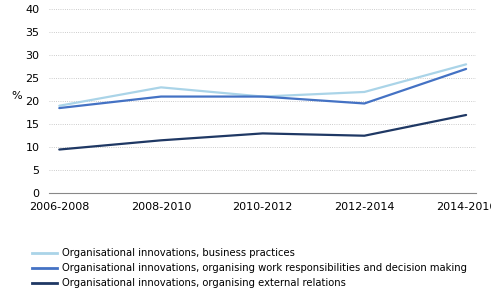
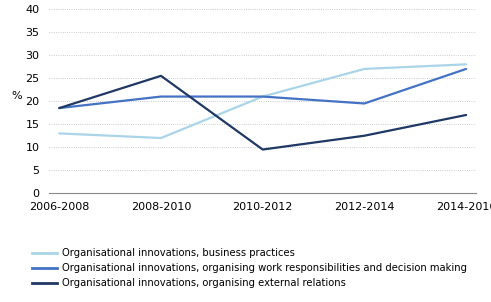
Organisational innovations, business practices/2006-2008: 19 -> 13
Organisational innovations, organising external relations/2006-2008: 9.5 -> 18.5
Organisational innovations, business practices/2008-2010: 23 -> 12
Organisational innovations, organising external relations/2008-2010: 11.5 -> 25.5
Organisational innovations, organising external relations/2010-2012: 13.0 -> 9.5
Organisational innovations, business practices/2012-2014: 22 -> 27
